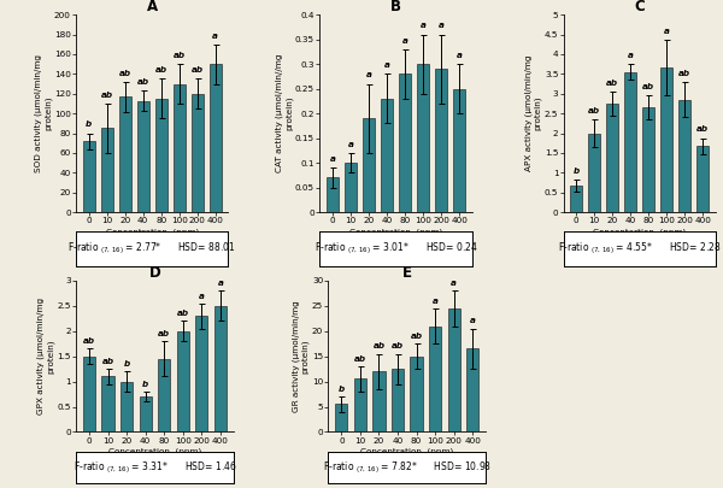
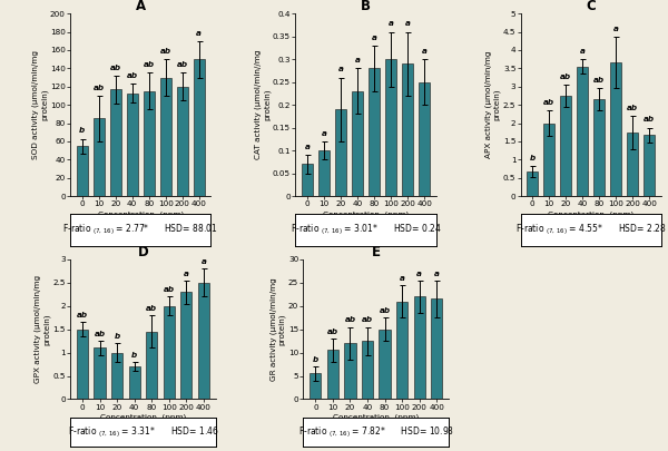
A/0: 72 -> 55
C/200: 2.85 -> 1.75
E/200: 24.5 -> 22.0
E/400: 16.5 -> 21.5
